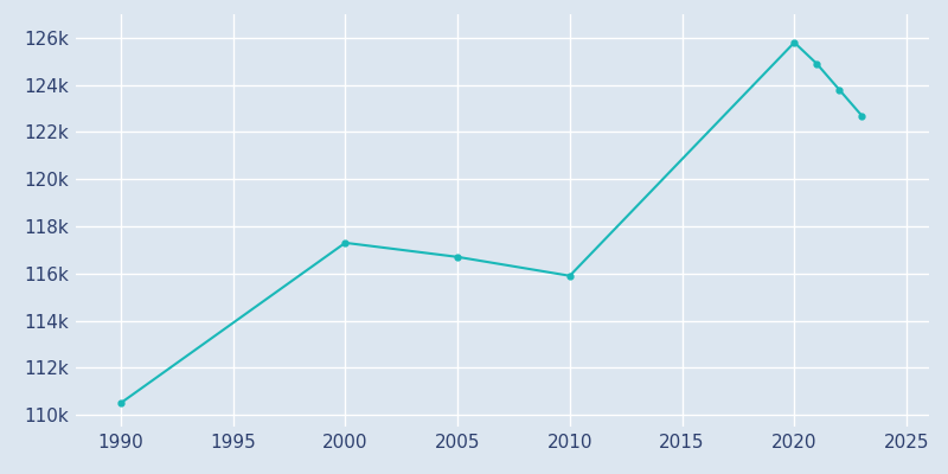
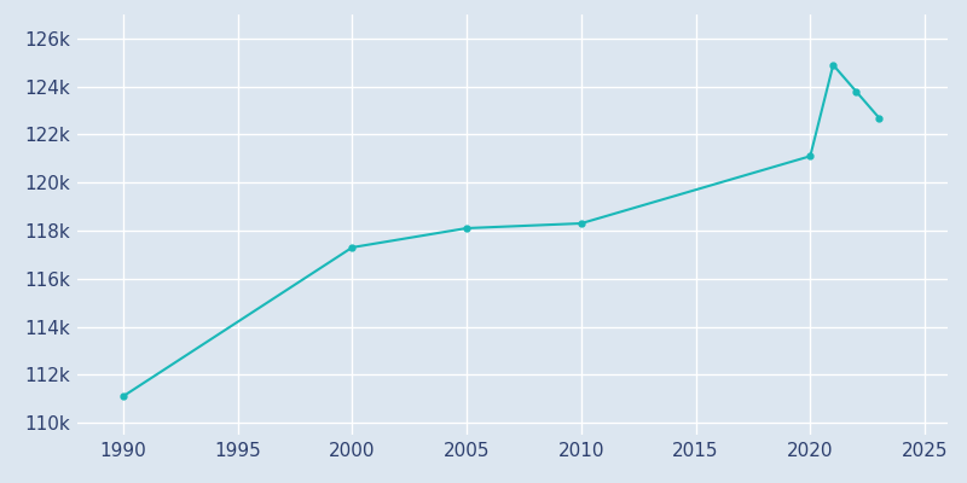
1990: 110.5k -> 111.1k
2005: 116.7k -> 118.1k
2010: 115.9k -> 118.3k
2020: 125.8k -> 121.1k
